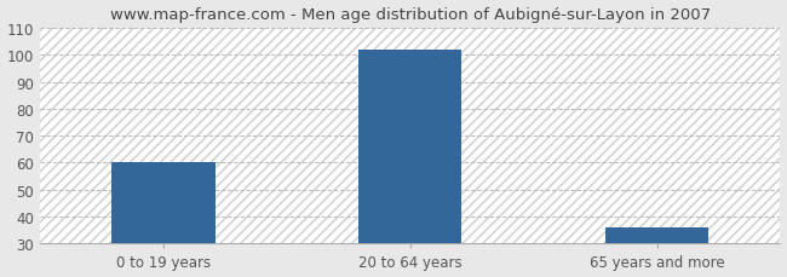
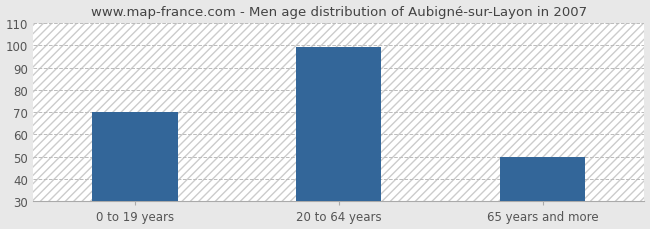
0 to 19 years: 60 -> 70
20 to 64 years: 102 -> 99
65 years and more: 36 -> 50
